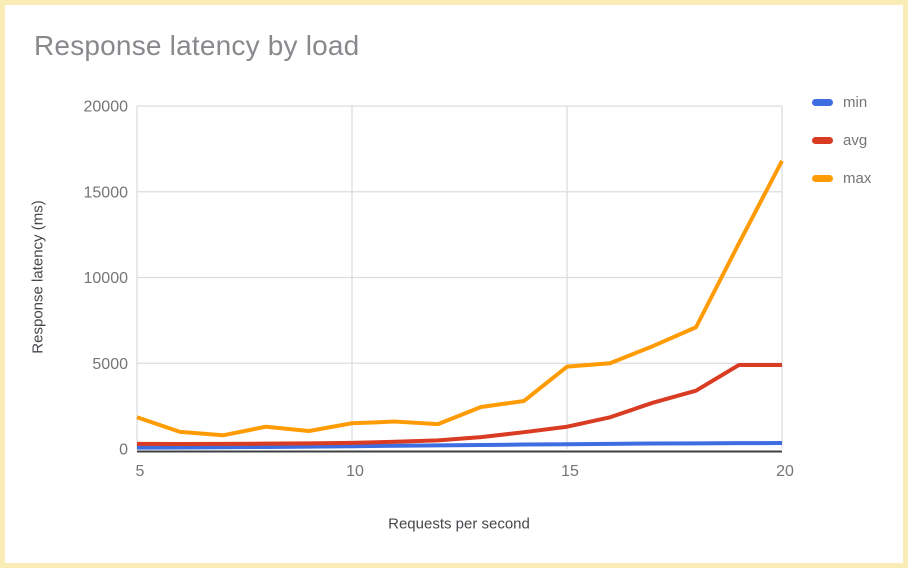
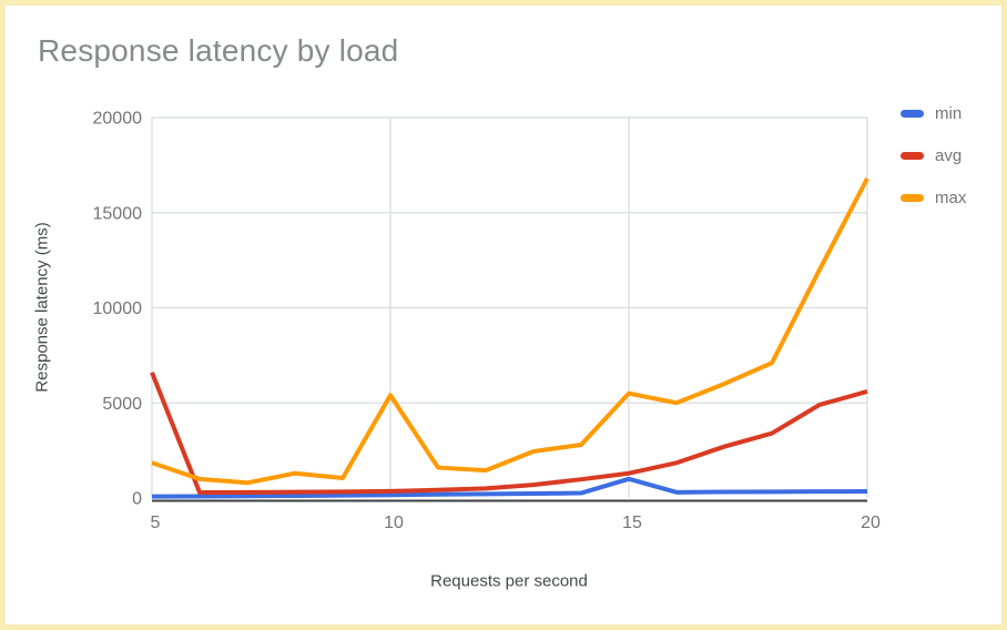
avg/5: 300 -> 6600
max/10: 1500 -> 5400
min/15: 300 -> 1000
max/15: 4800 -> 5500
avg/20: 4900 -> 5600
